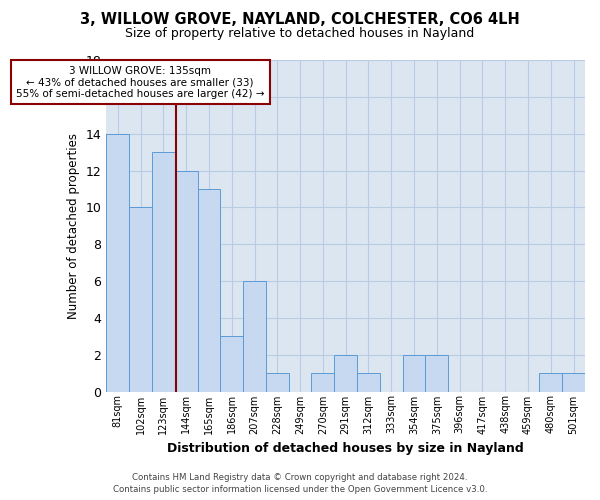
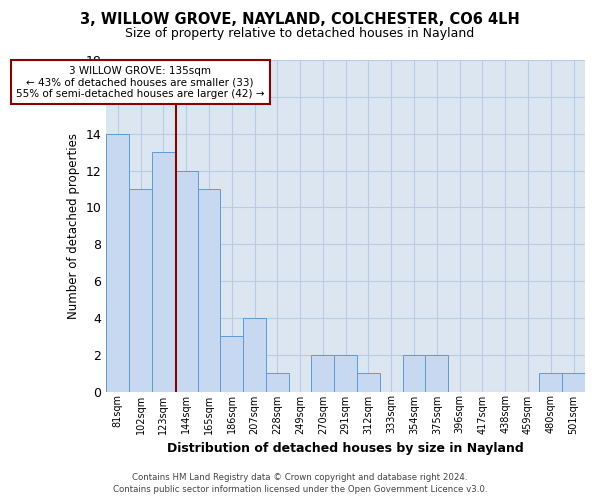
102sqm: 10 -> 11
207sqm: 6 -> 4
270sqm: 1 -> 2
